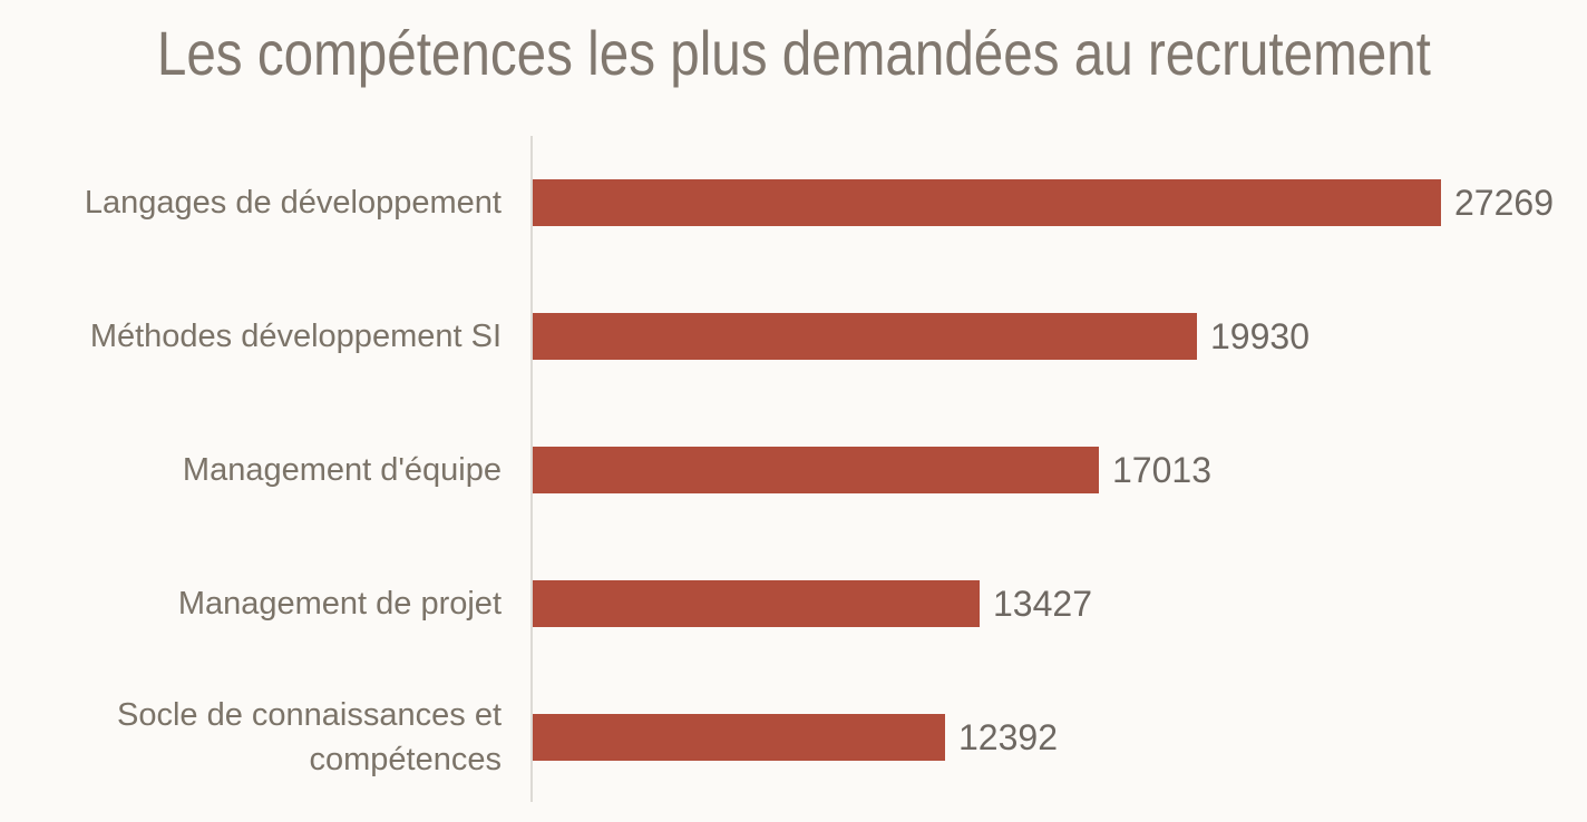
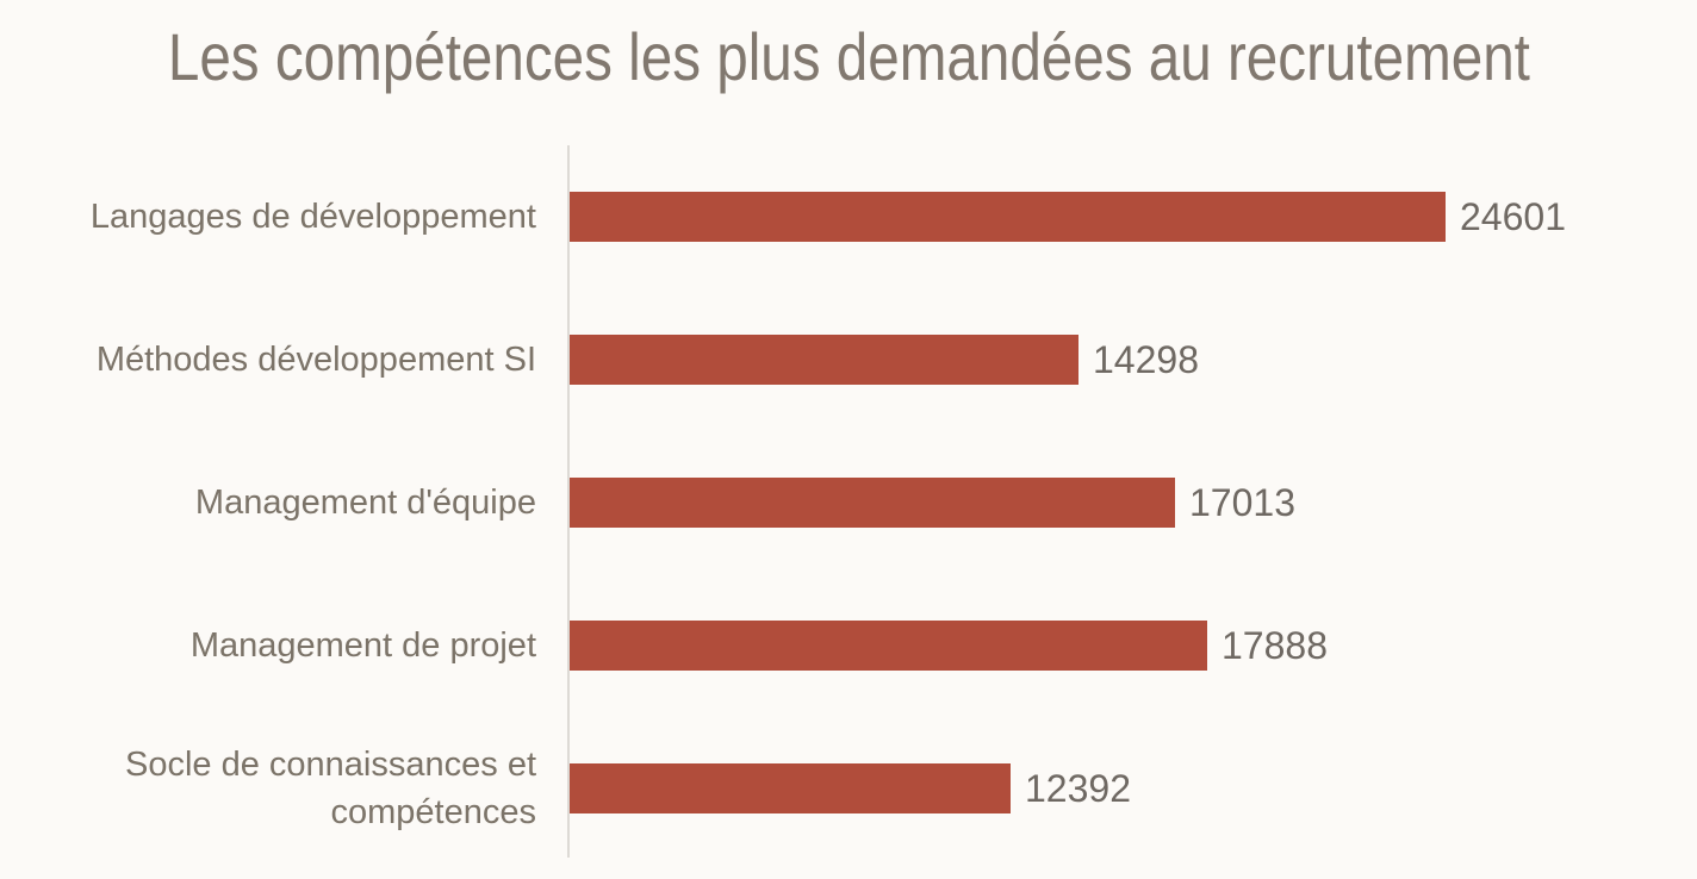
Langages de développement: 27269 -> 24601
Méthodes développement SI: 19930 -> 14298
Management de projet: 13427 -> 17888
